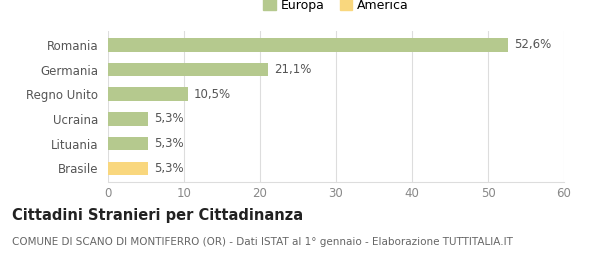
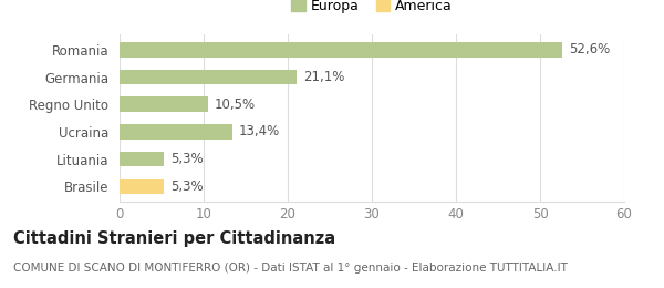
Ucraina: 5,3% -> 13,4%
